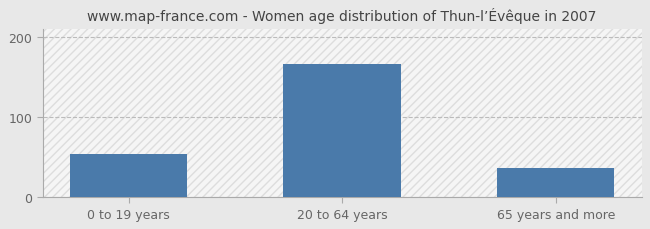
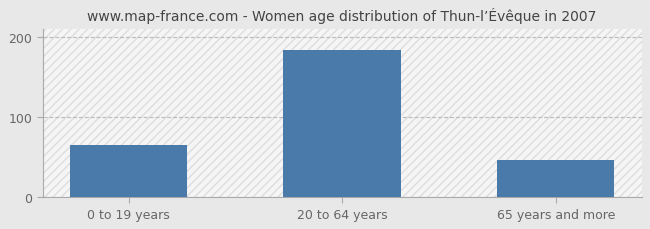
0 to 19 years: 54 -> 65
20 to 64 years: 166 -> 183
65 years and more: 36 -> 47
